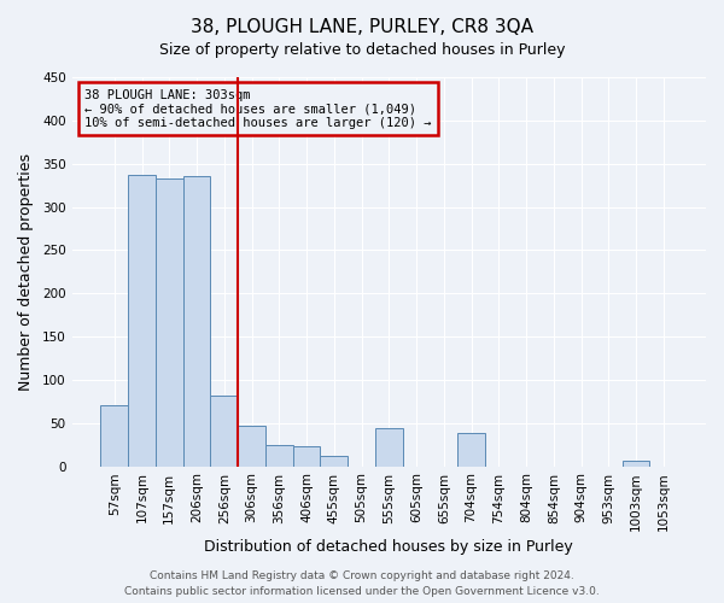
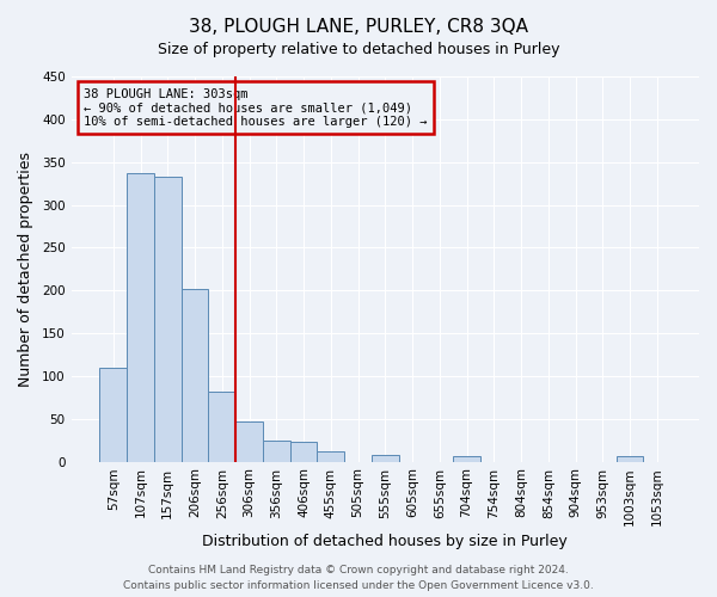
57sqm: 70 -> 110
206sqm: 336 -> 201
555sqm: 44 -> 8
704sqm: 38 -> 7
